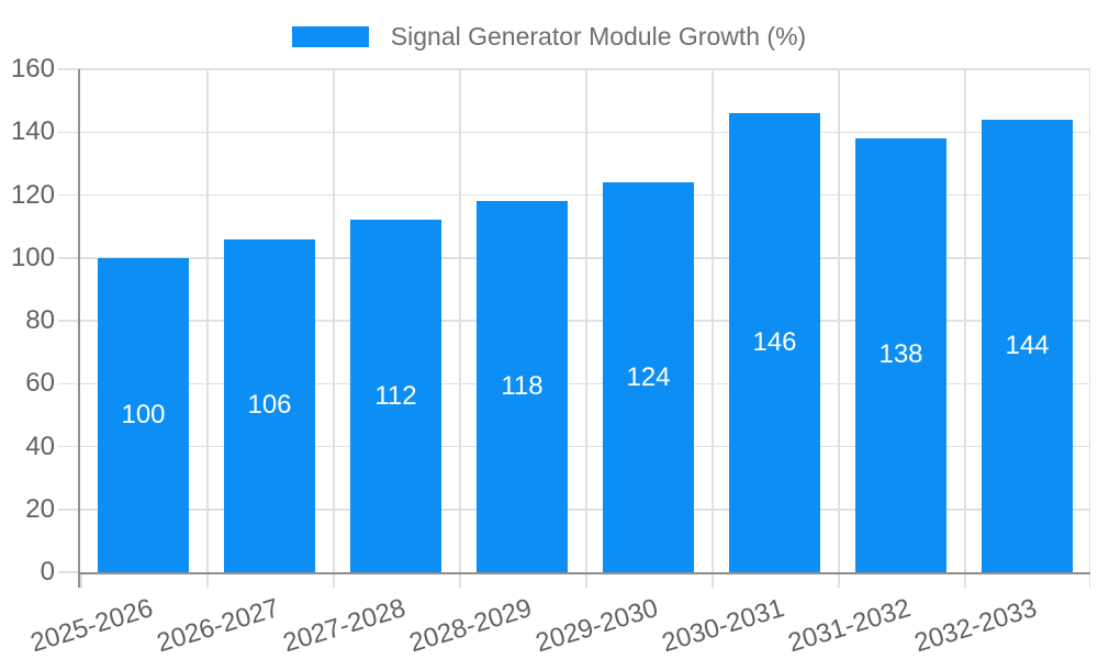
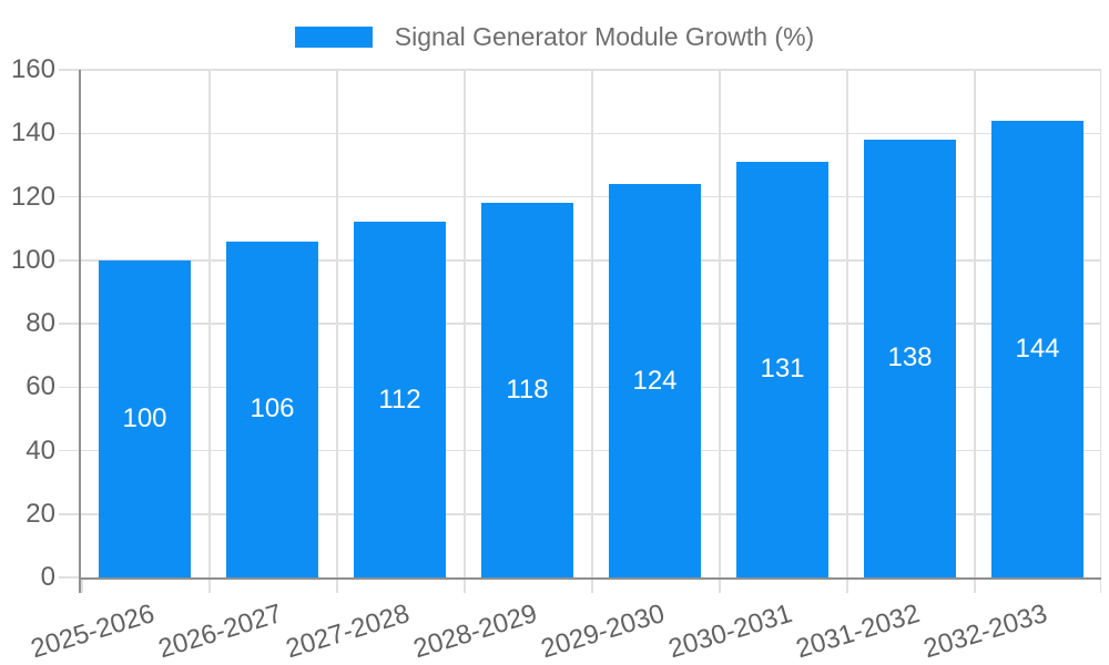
2030-2031: 146 -> 131
